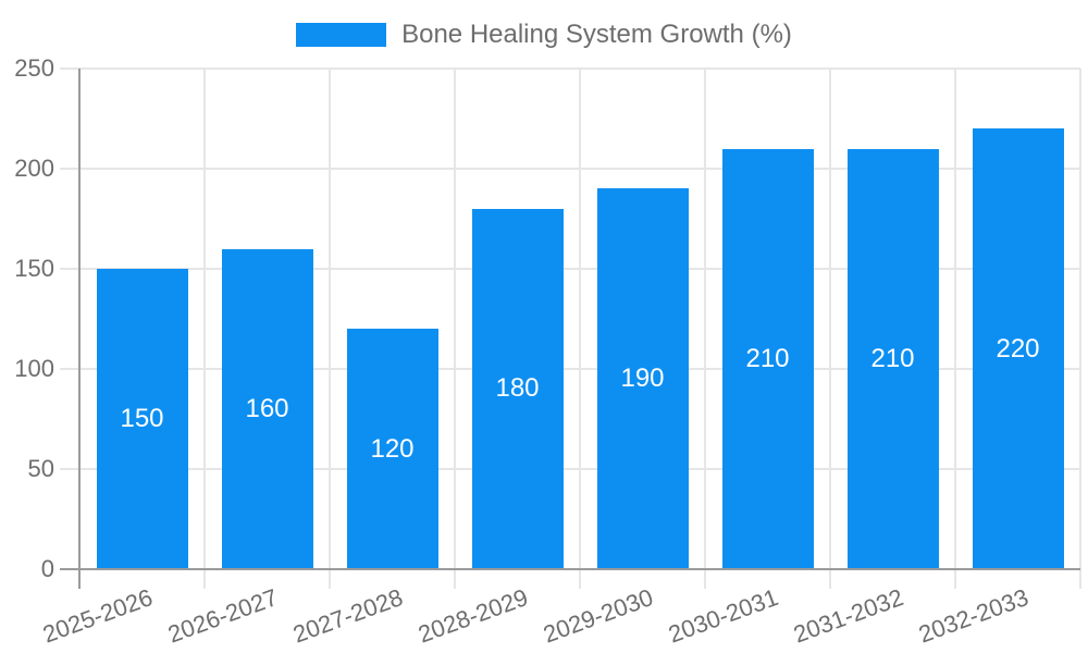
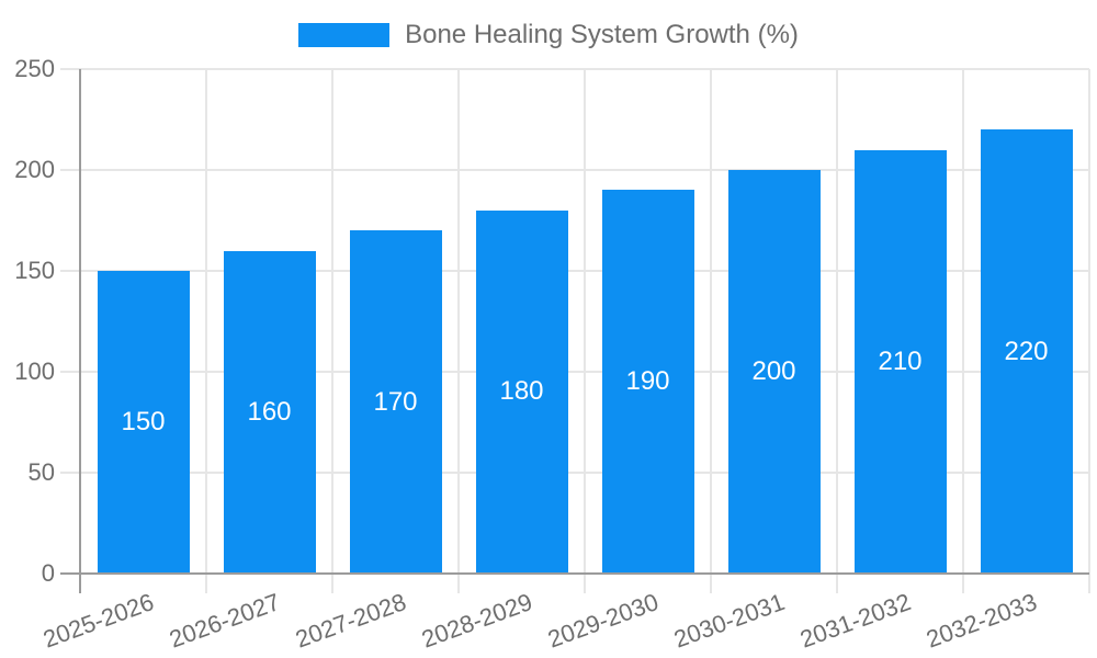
2027-2028: 120 -> 170
2030-2031: 210 -> 200
